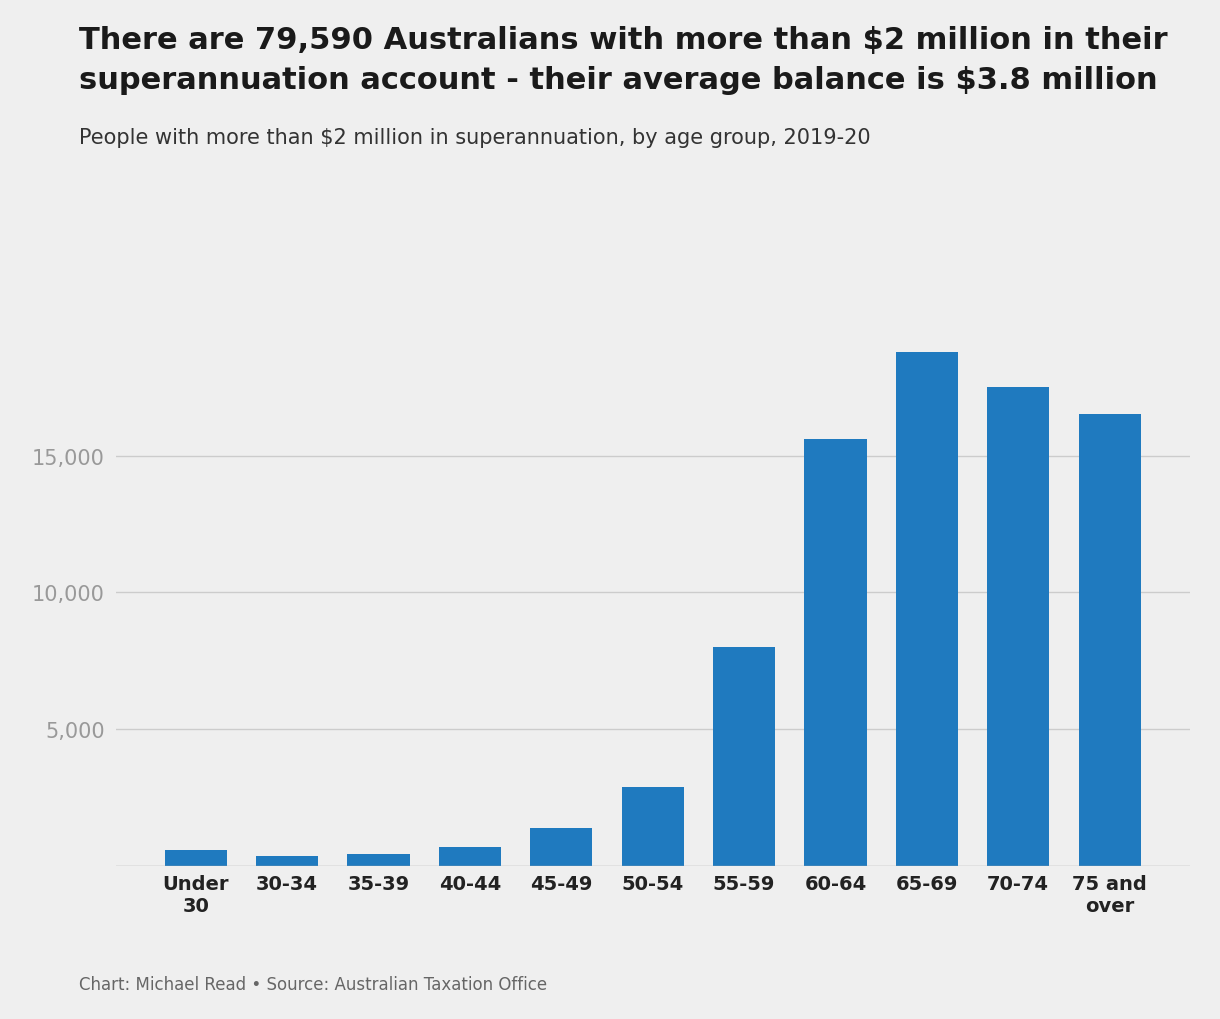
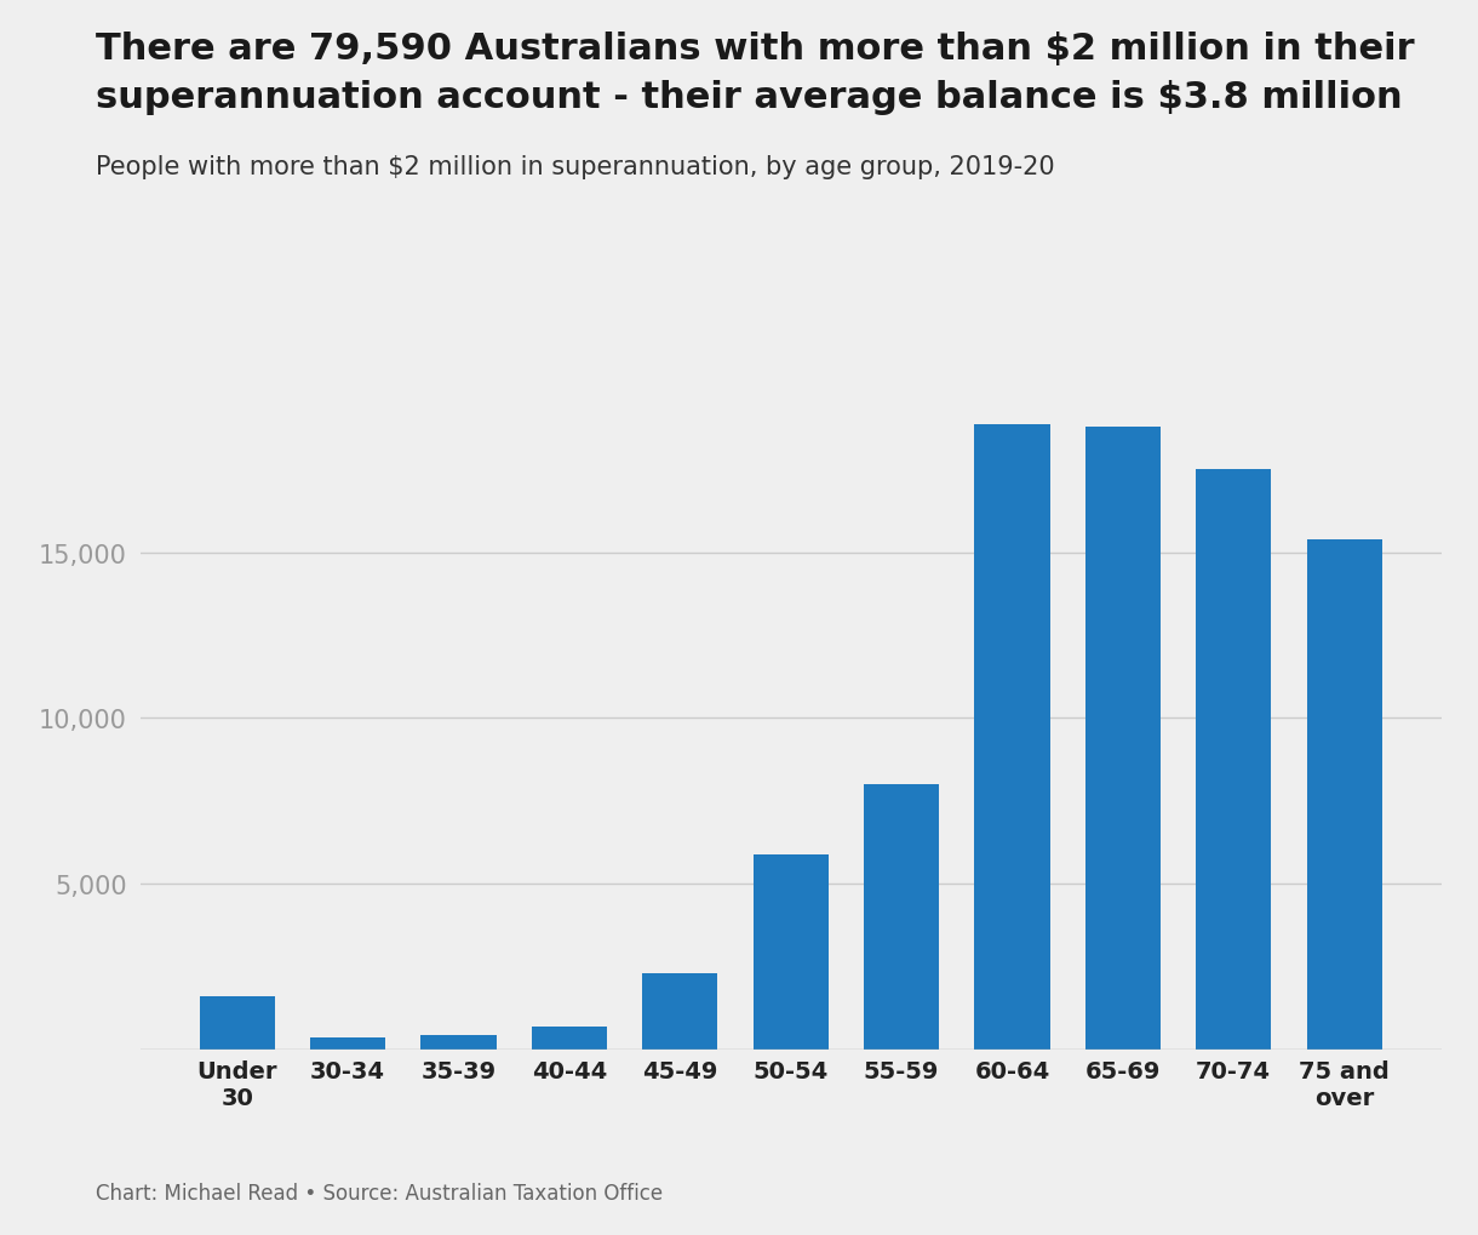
Under 30: 600 -> 1,600
45-49: 1,400 -> 2,300
50-54: 2,900 -> 5,900
60-64: 15,600 -> 18,850
75 and over: 16,500 -> 15,400
